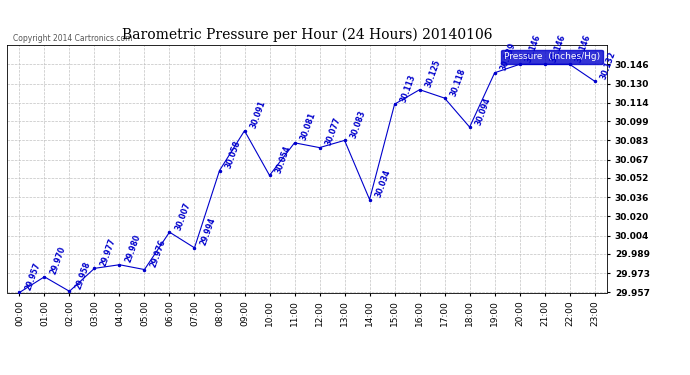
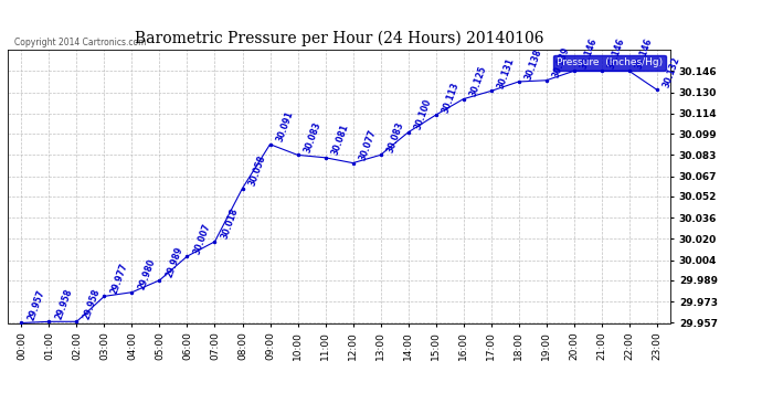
01:00: 29.970 -> 29.958
05:00: 29.976 -> 29.989
07:00: 29.994 -> 30.018
10:00: 30.054 -> 30.083
14:00: 30.034 -> 30.100
17:00: 30.118 -> 30.131
18:00: 30.094 -> 30.138
